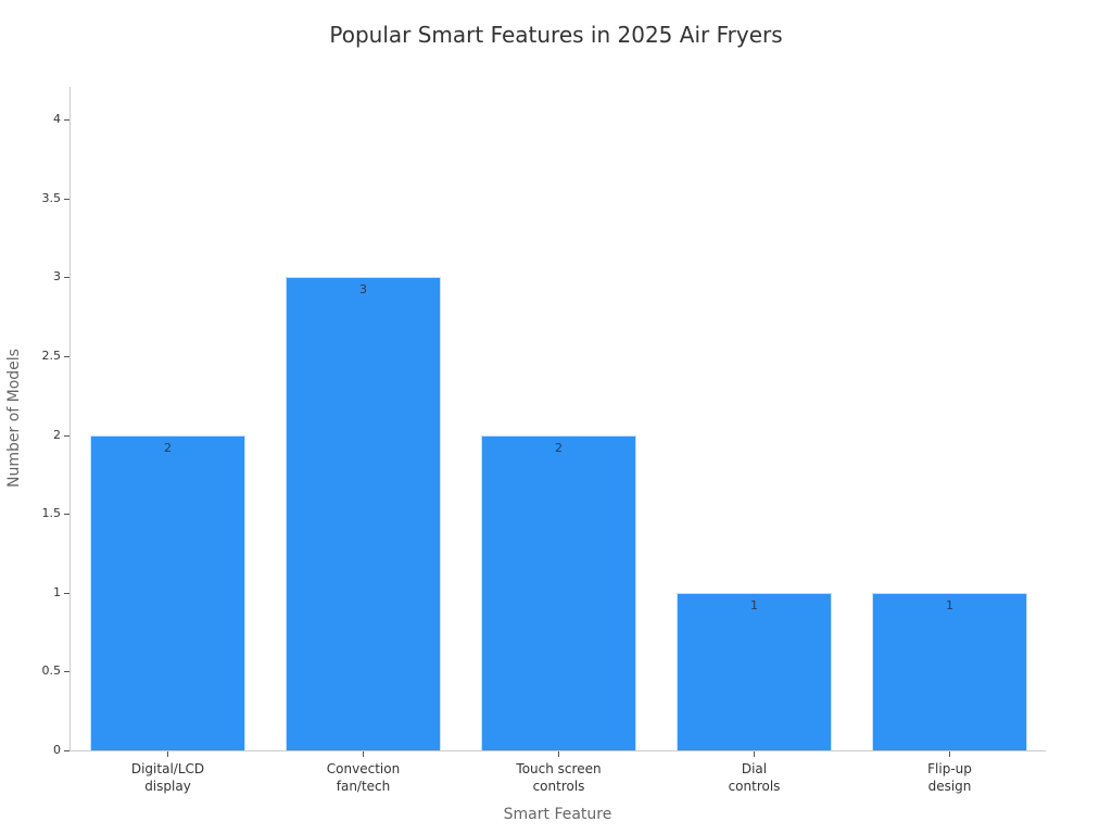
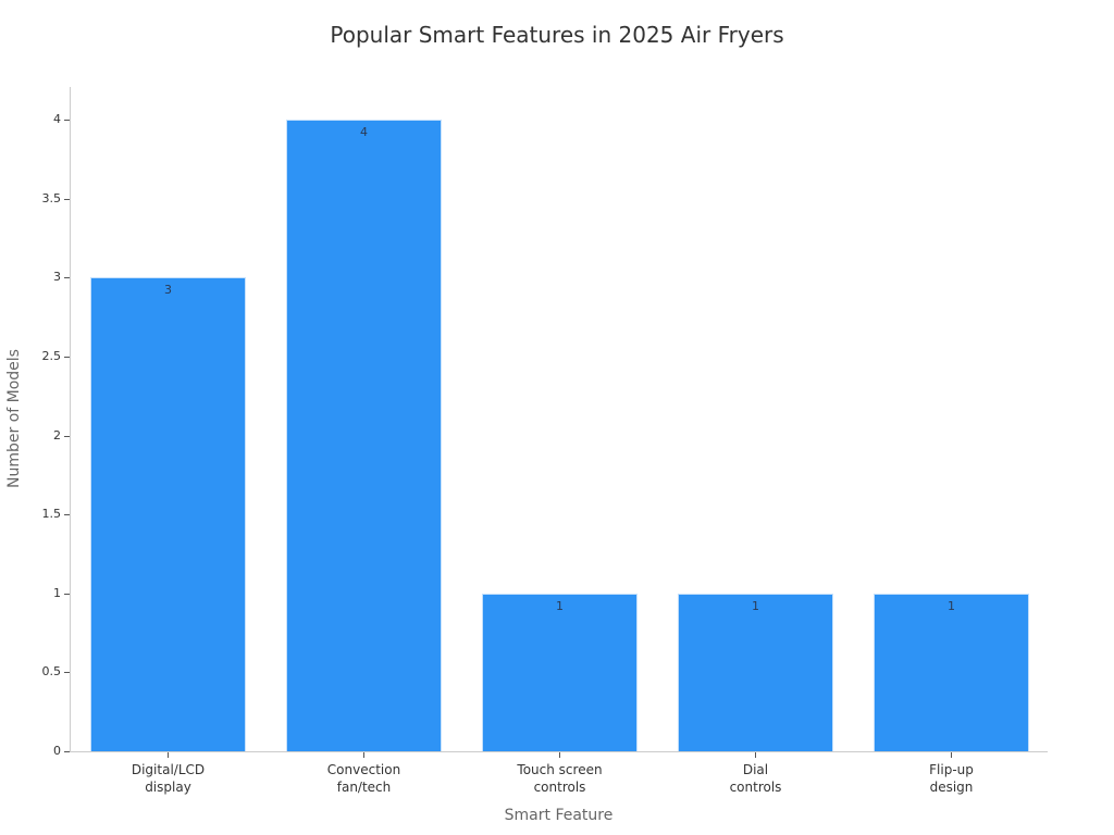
Digital/LCD display: 2 -> 3
Convection fan/tech: 3 -> 4
Touch screen controls: 2 -> 1
